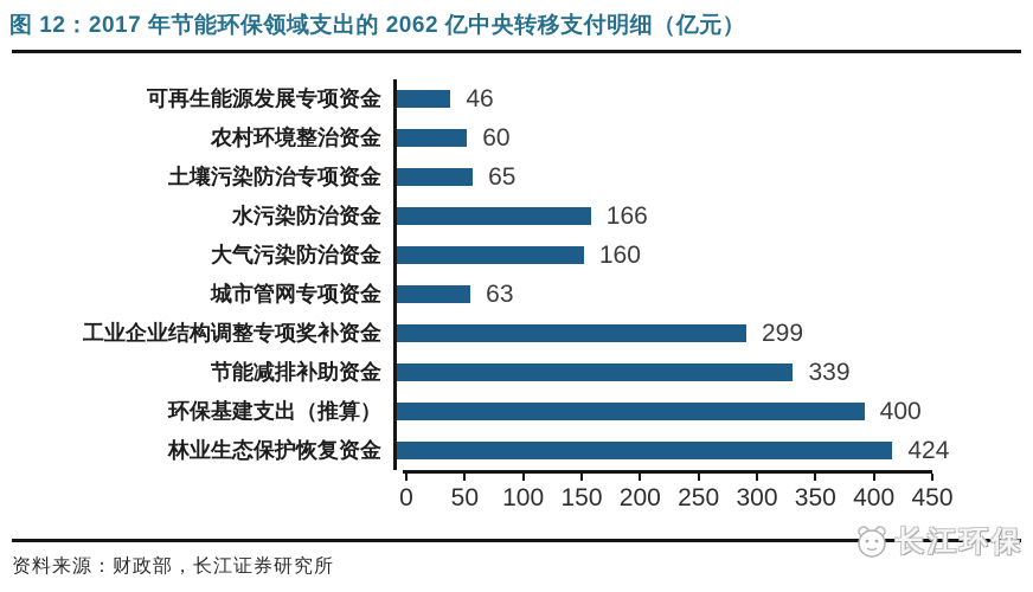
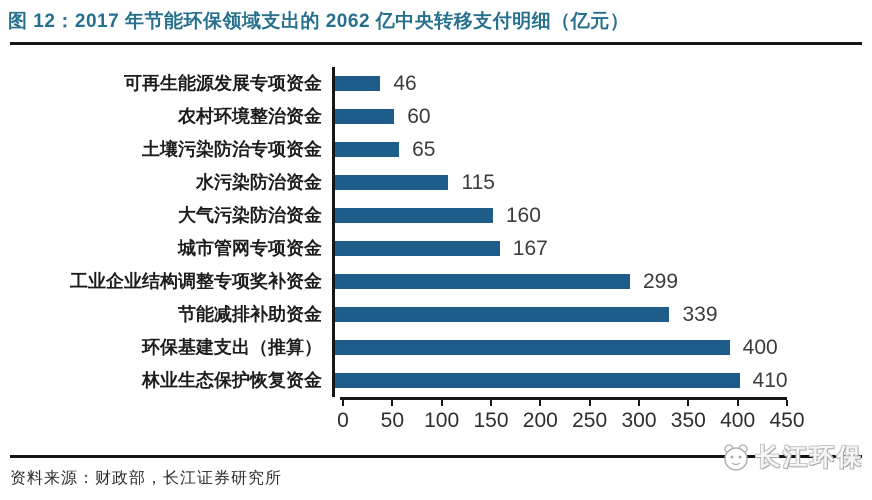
水污染防治资金: 166 -> 115
城市管网专项资金: 63 -> 167
林业生态保护恢复资金: 424 -> 410
